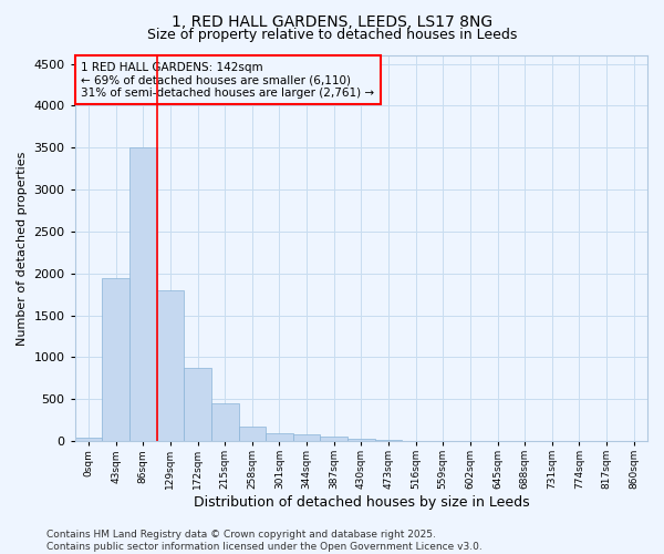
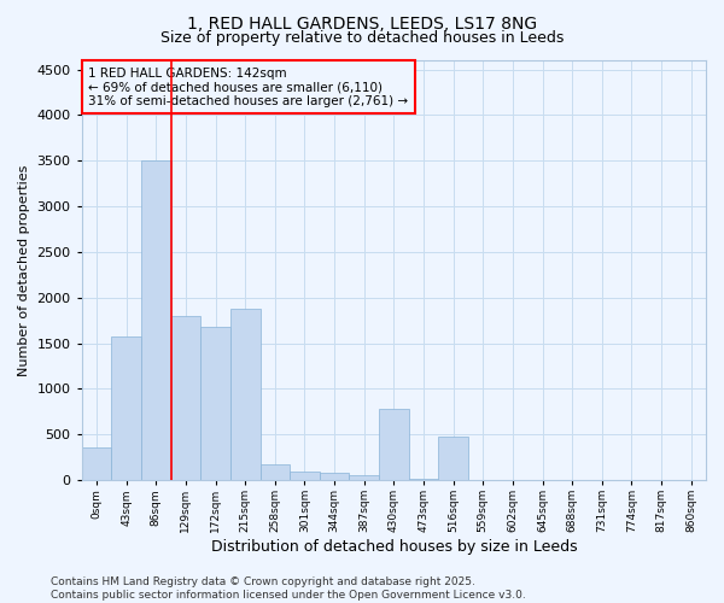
0sqm: 40 -> 360
43sqm: 1950 -> 1580
172sqm: 880 -> 1680
215sqm: 450 -> 1880
430sqm: 20 -> 780
516sqm: 0 -> 480
